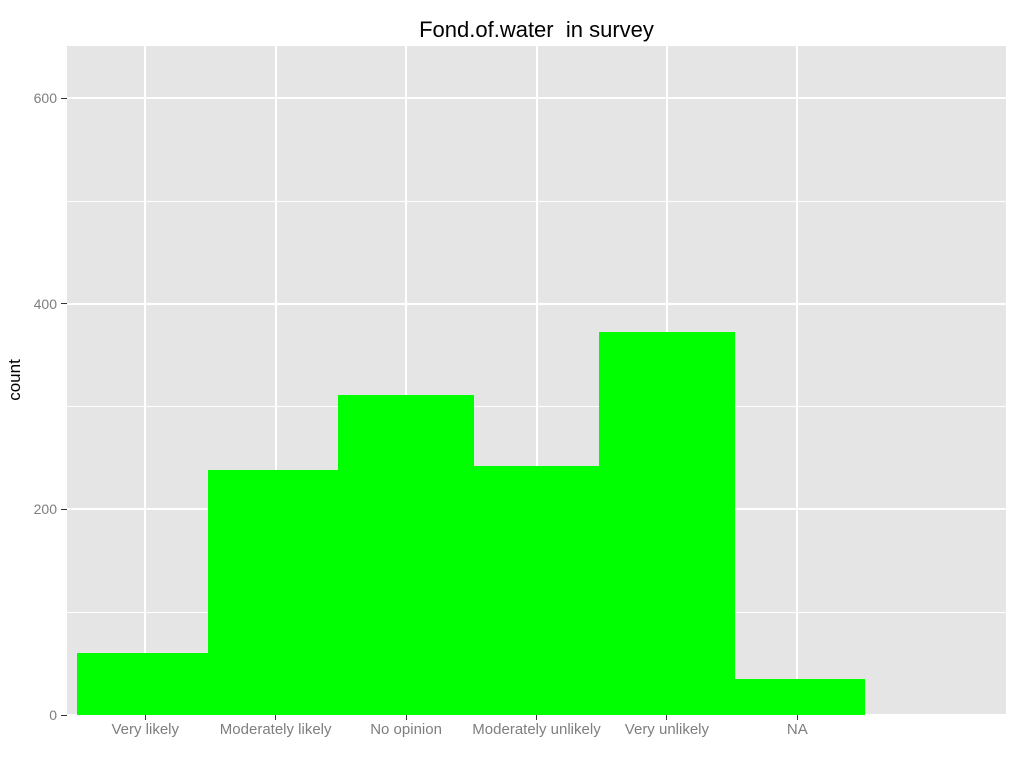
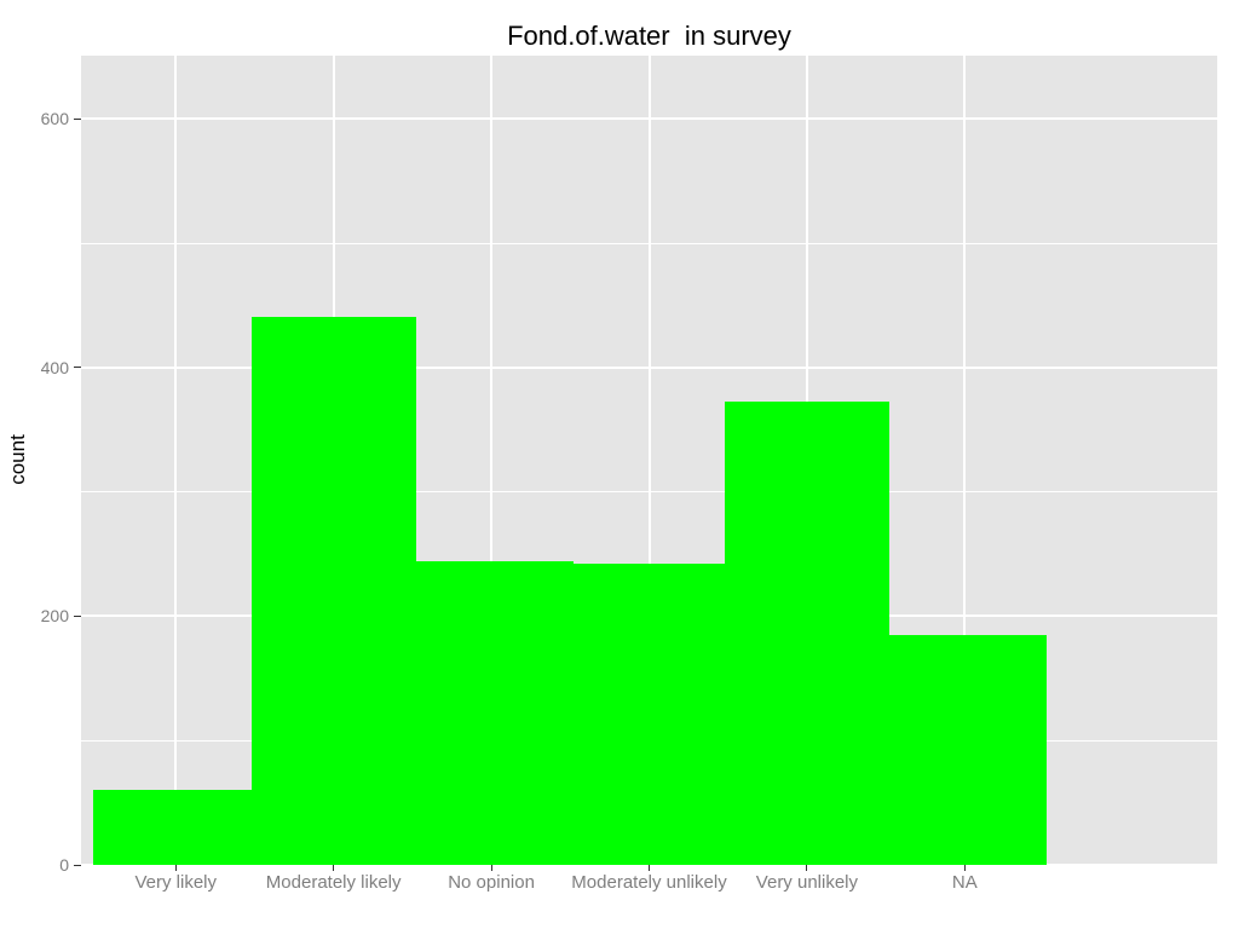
Moderately likely: 238 -> 441
No opinion: 311 -> 244
NA: 35 -> 185
